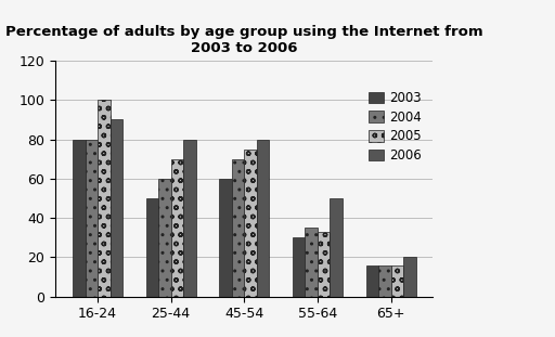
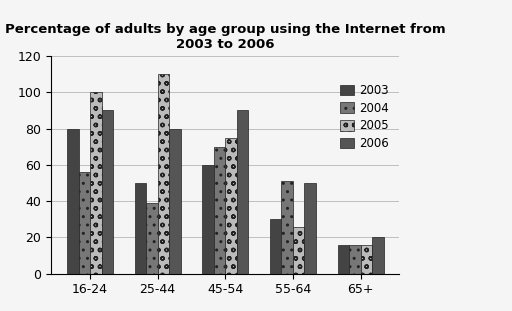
2004/16-24: 80 -> 56
2004/25-44: 60 -> 39
2005/25-44: 70 -> 110
2006/45-54: 80 -> 90
2004/55-64: 35 -> 51
2005/55-64: 33 -> 26
